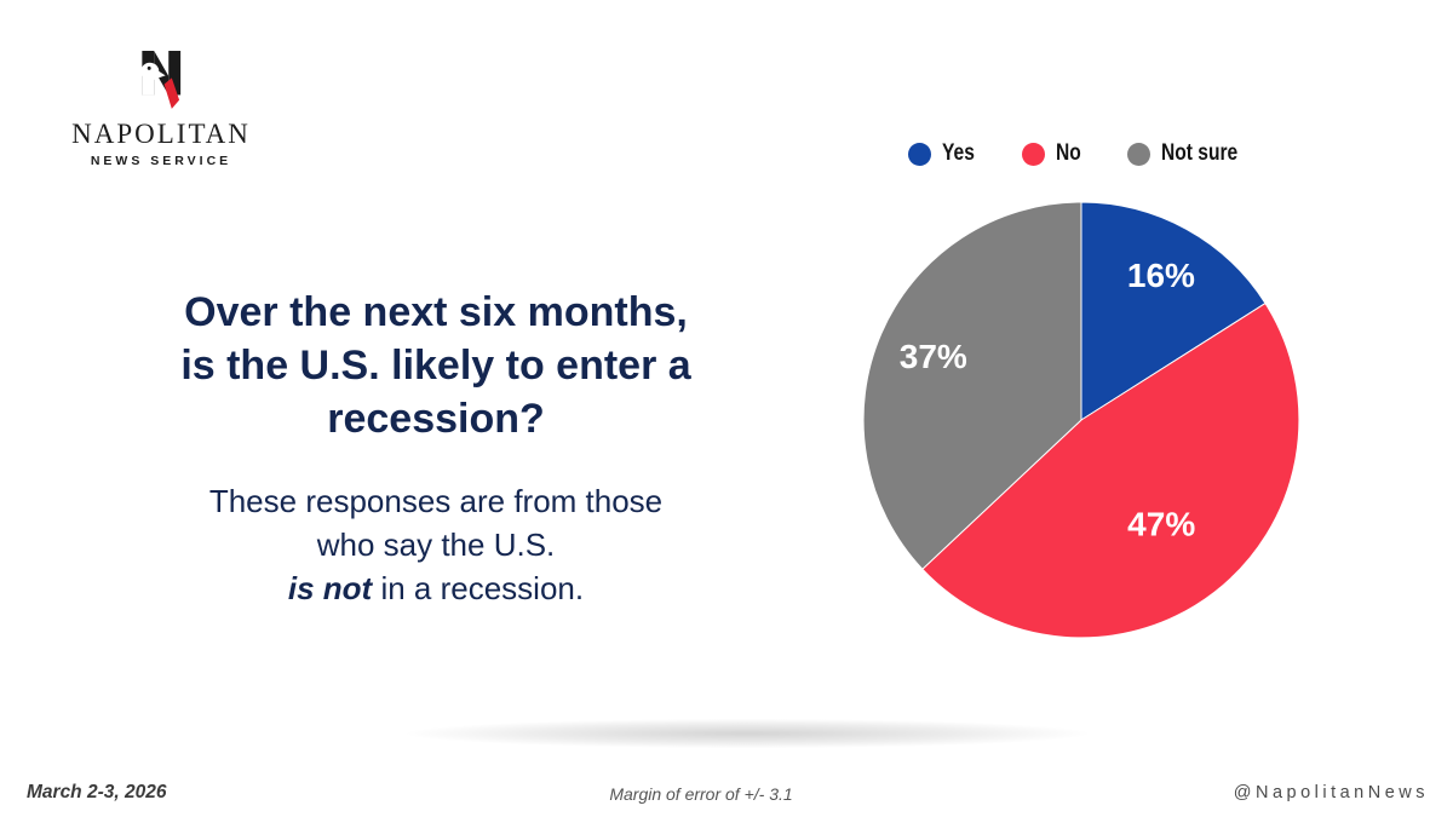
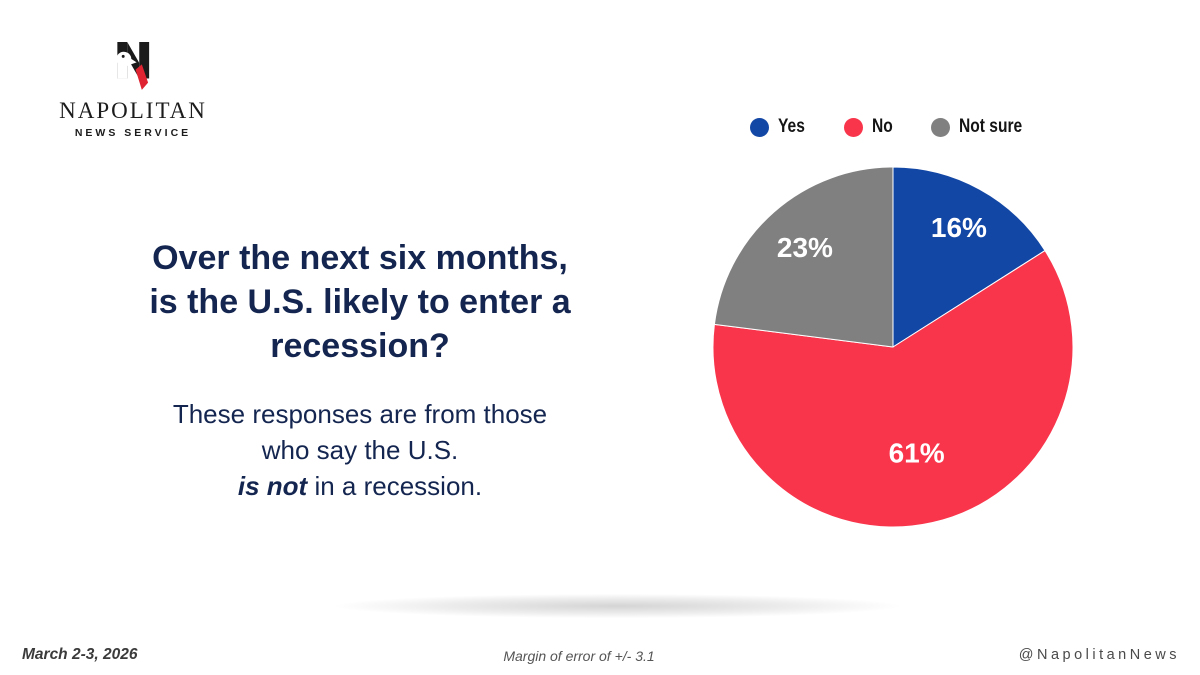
No: 47% -> 61%
Not sure: 37% -> 23%
